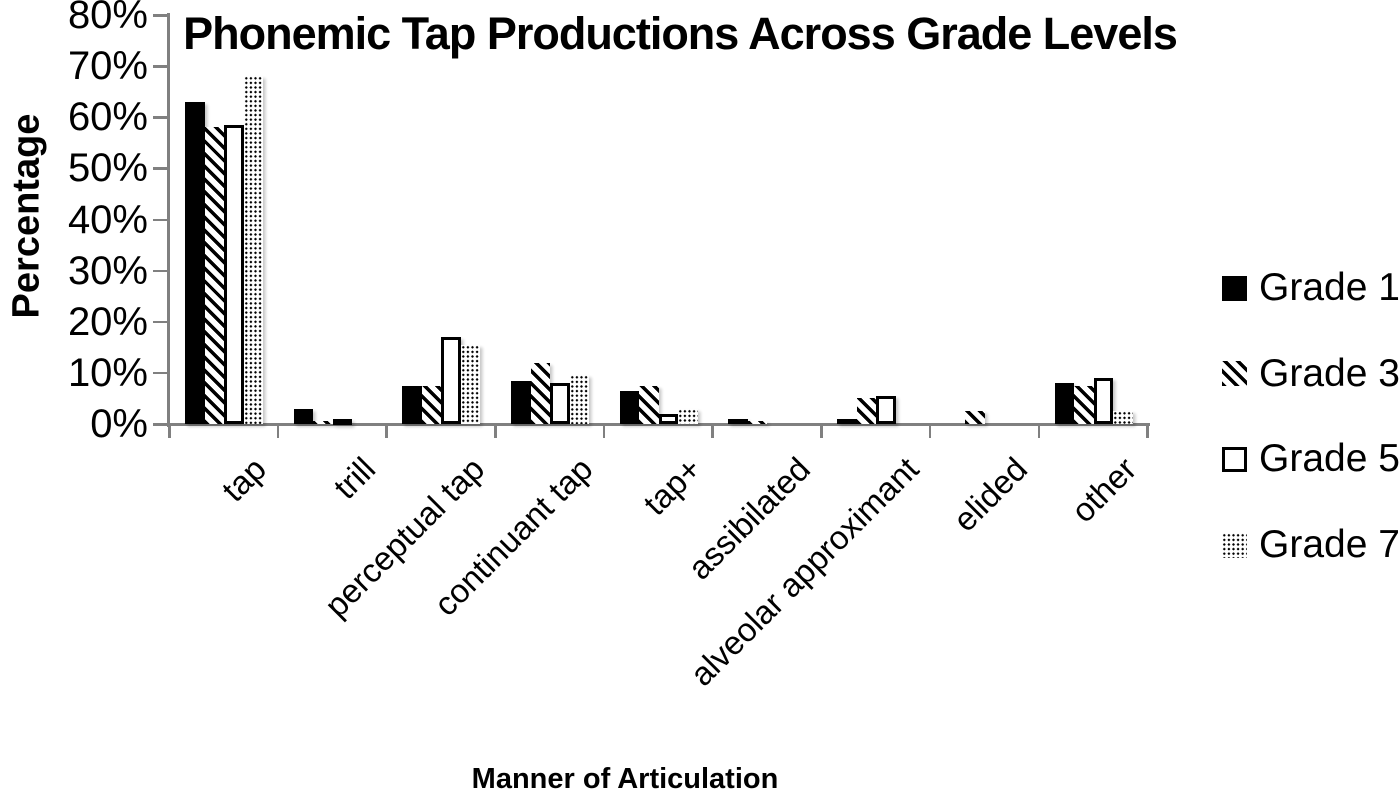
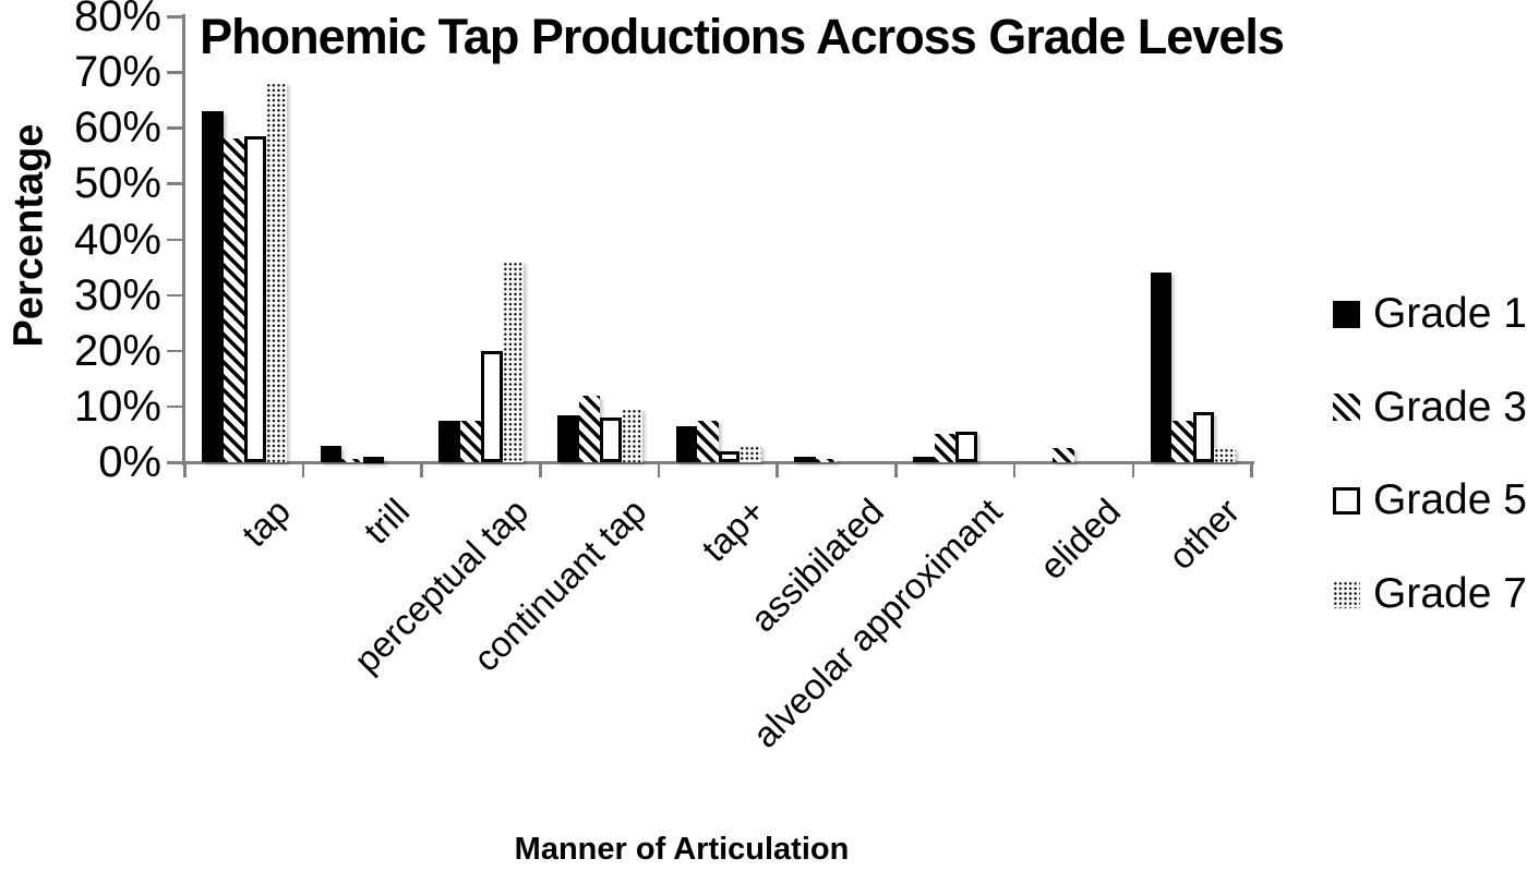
Grade 5/perceptual tap: 17% -> 20%
Grade 7/perceptual tap: 16% -> 36%
Grade 1/other: 8% -> 34%
